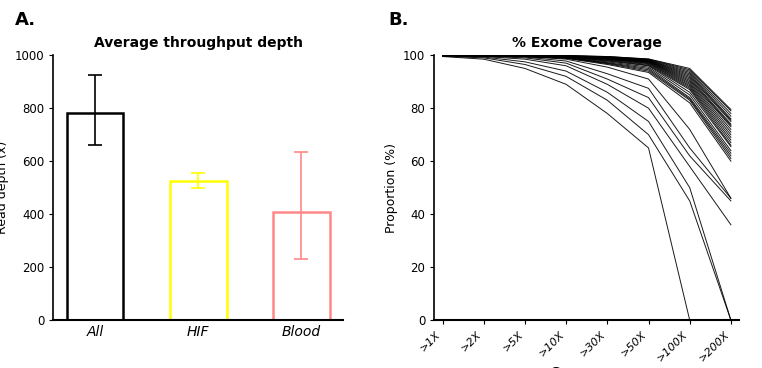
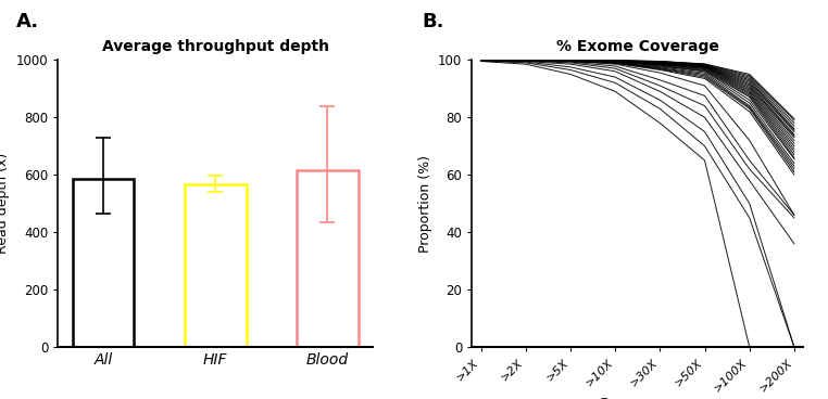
Average throughput depth/All: 780 -> 585
Average throughput depth/HIF: 525 -> 565
Average throughput depth/Blood: 410 -> 615
